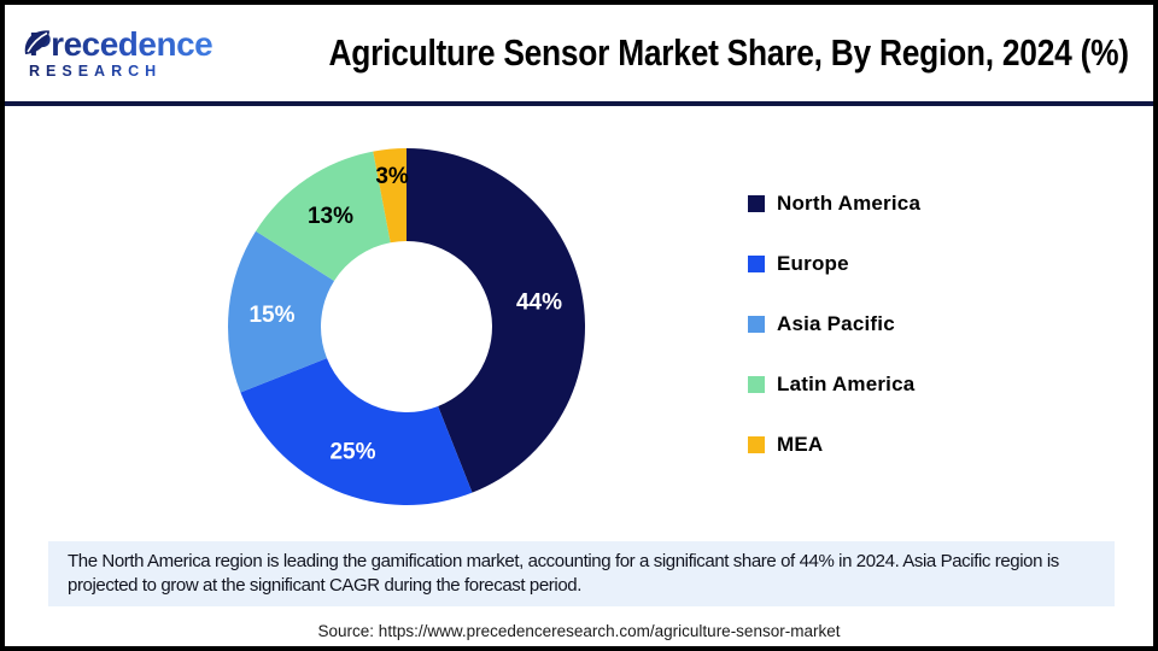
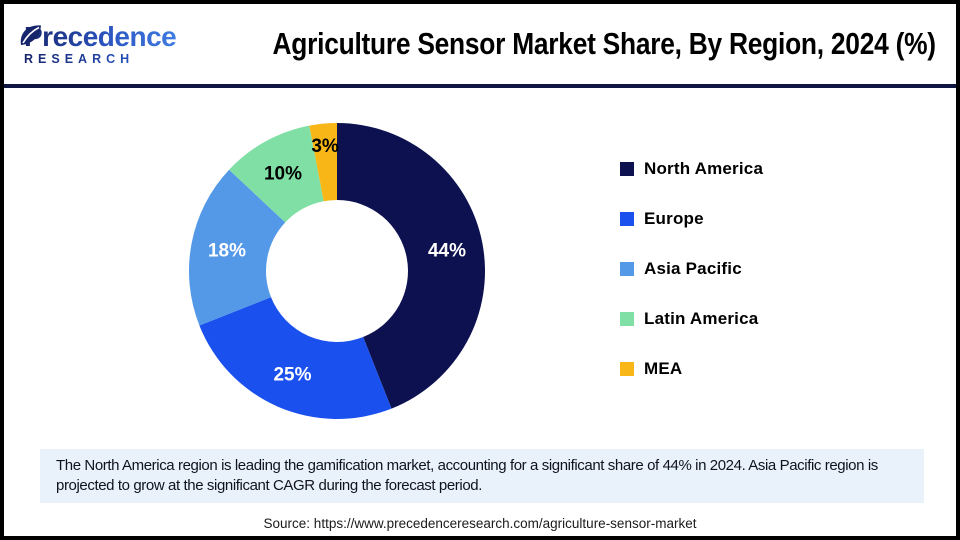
Asia Pacific: 15% -> 18%
Latin America: 13% -> 10%
